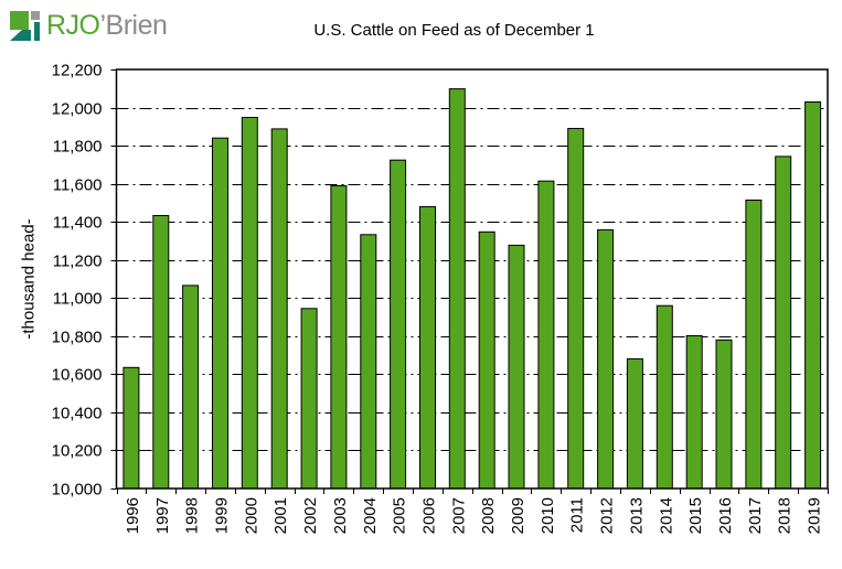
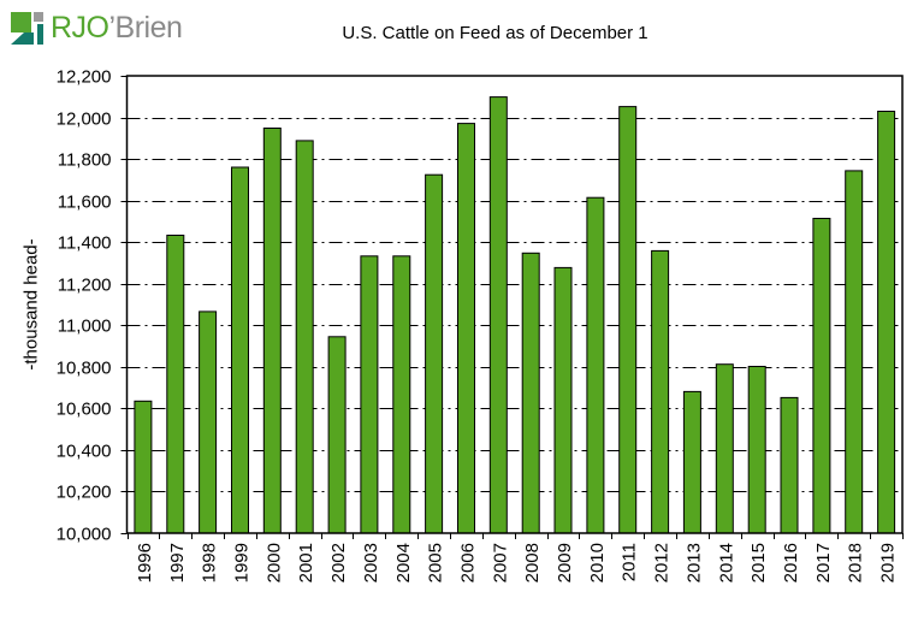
1999: 11840 -> 11760
2003: 11590 -> 11330
2006: 11480 -> 11970
2011: 11890 -> 12050
2014: 10960 -> 10810
2016: 10780 -> 10650
